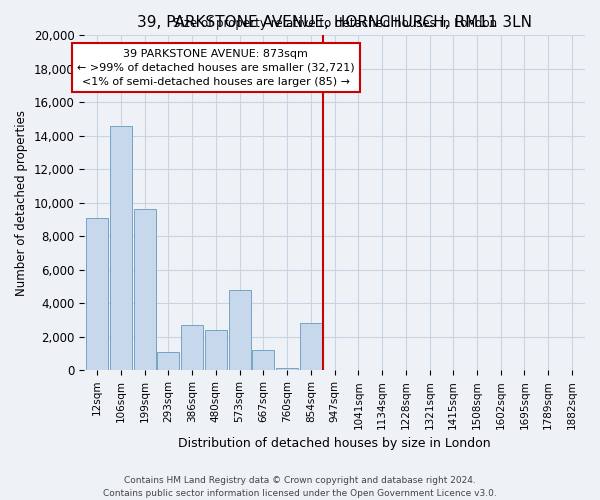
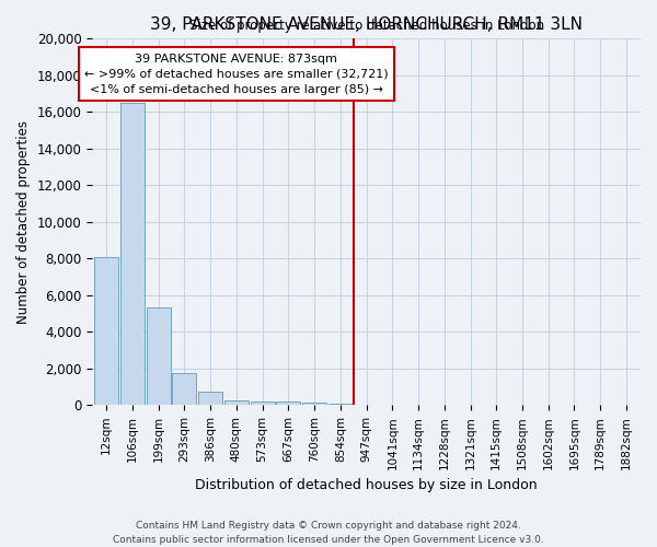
12sqm: 9,100 -> 8,100
106sqm: 14,600 -> 16,500
199sqm: 9,600 -> 5,300
293sqm: 1,100 -> 1,800
386sqm: 2,700 -> 800
480sqm: 2,400 -> 300
573sqm: 4,800 -> 200
667sqm: 1,200 -> 200
854sqm: 2,800 -> 100
